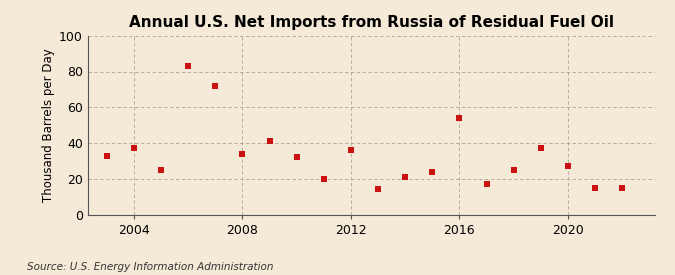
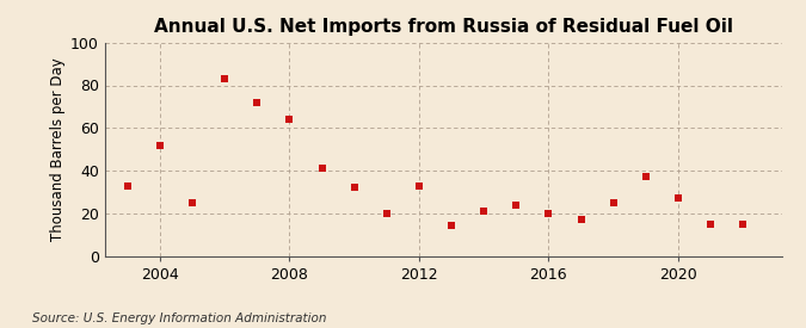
2004: 37 -> 52
2008: 34 -> 64
2012: 36 -> 33
2016: 54 -> 20
